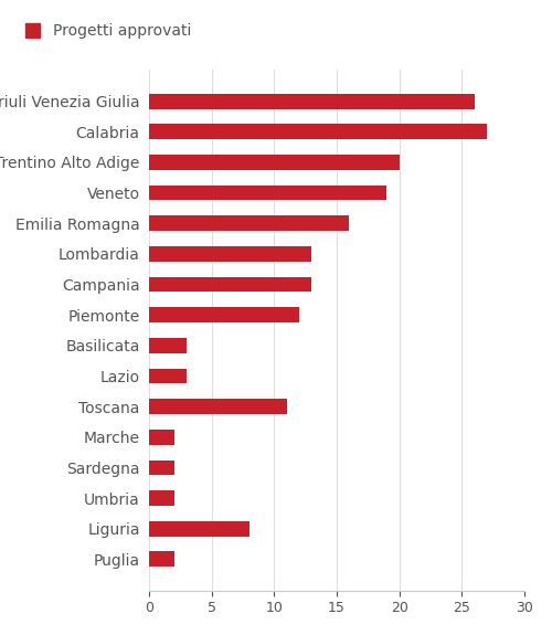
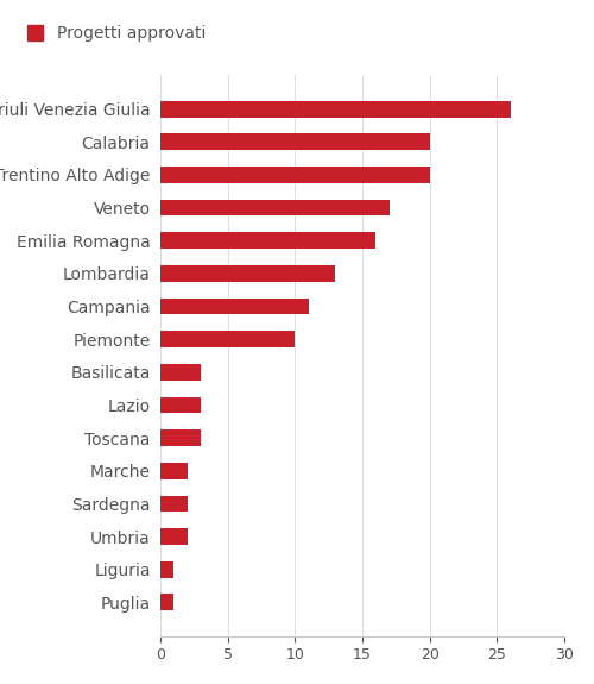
Calabria: 27 -> 20
Veneto: 19 -> 17
Campania: 13 -> 11
Piemonte: 12 -> 10
Toscana: 11 -> 3
Liguria: 8 -> 1
Puglia: 2 -> 1
